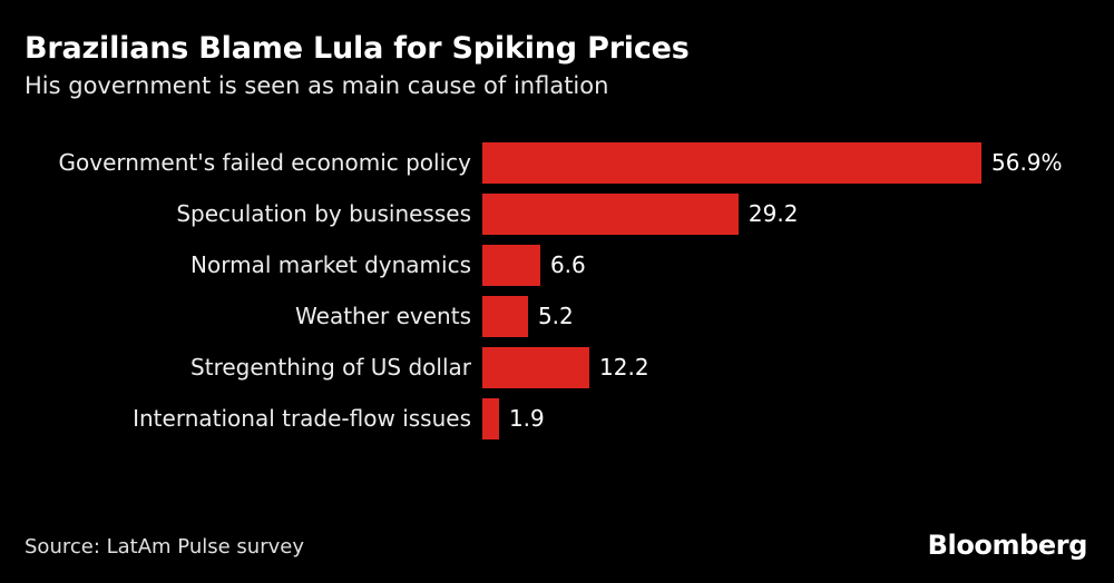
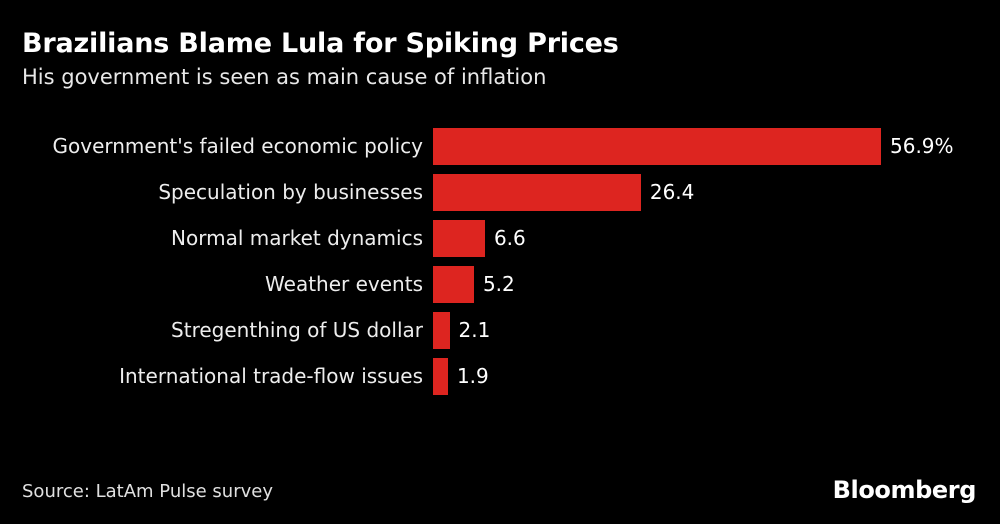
Speculation by businesses: 29.2 -> 26.4
Stregenthing of US dollar: 12.2 -> 2.1
